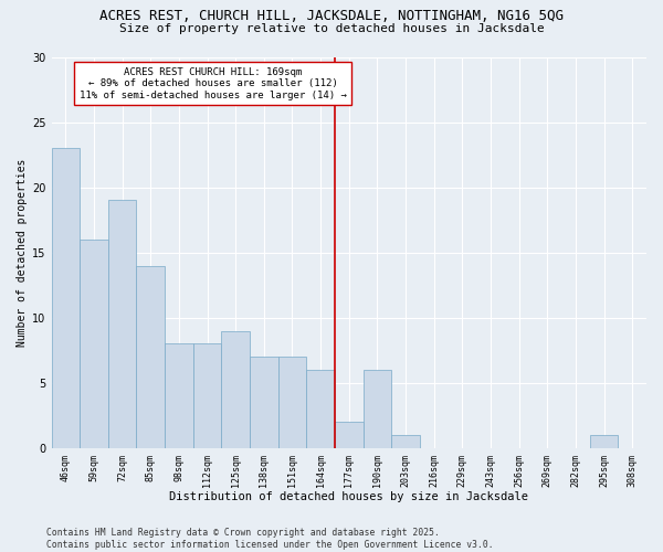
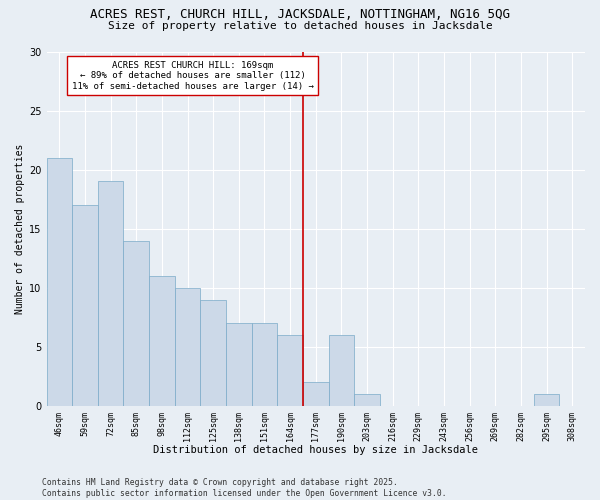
46sqm: 23 -> 21
59sqm: 16 -> 17
98sqm: 8 -> 11
112sqm: 8 -> 10
